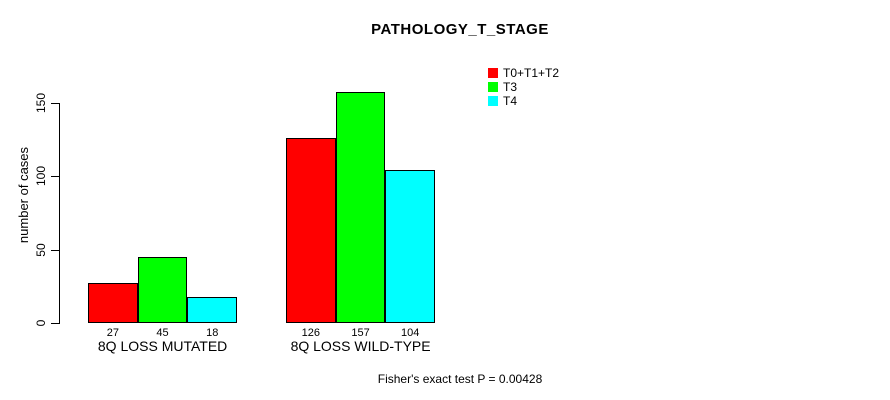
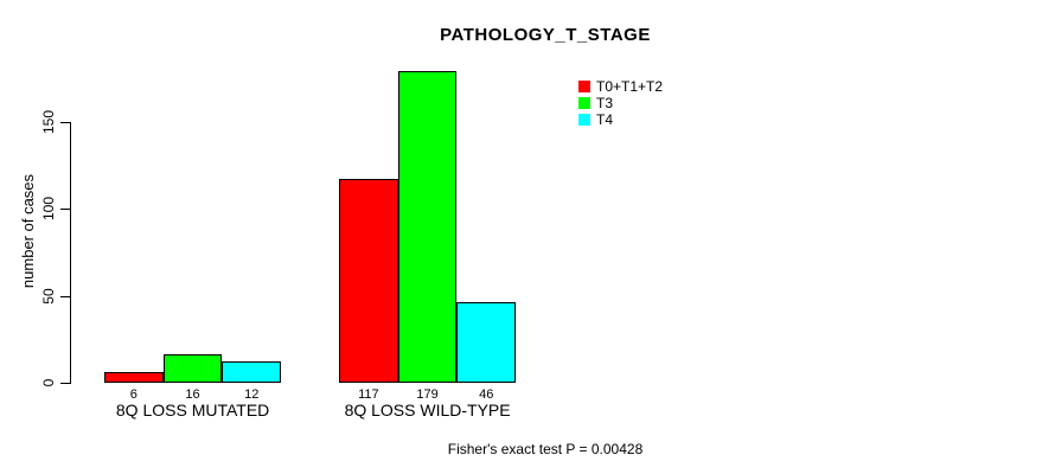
T0+T1+T2/8Q LOSS MUTATED: 27 -> 6
T3/8Q LOSS MUTATED: 45 -> 16
T4/8Q LOSS MUTATED: 18 -> 12
T0+T1+T2/8Q LOSS WILD-TYPE: 126 -> 117
T3/8Q LOSS WILD-TYPE: 157 -> 179
T4/8Q LOSS WILD-TYPE: 104 -> 46
